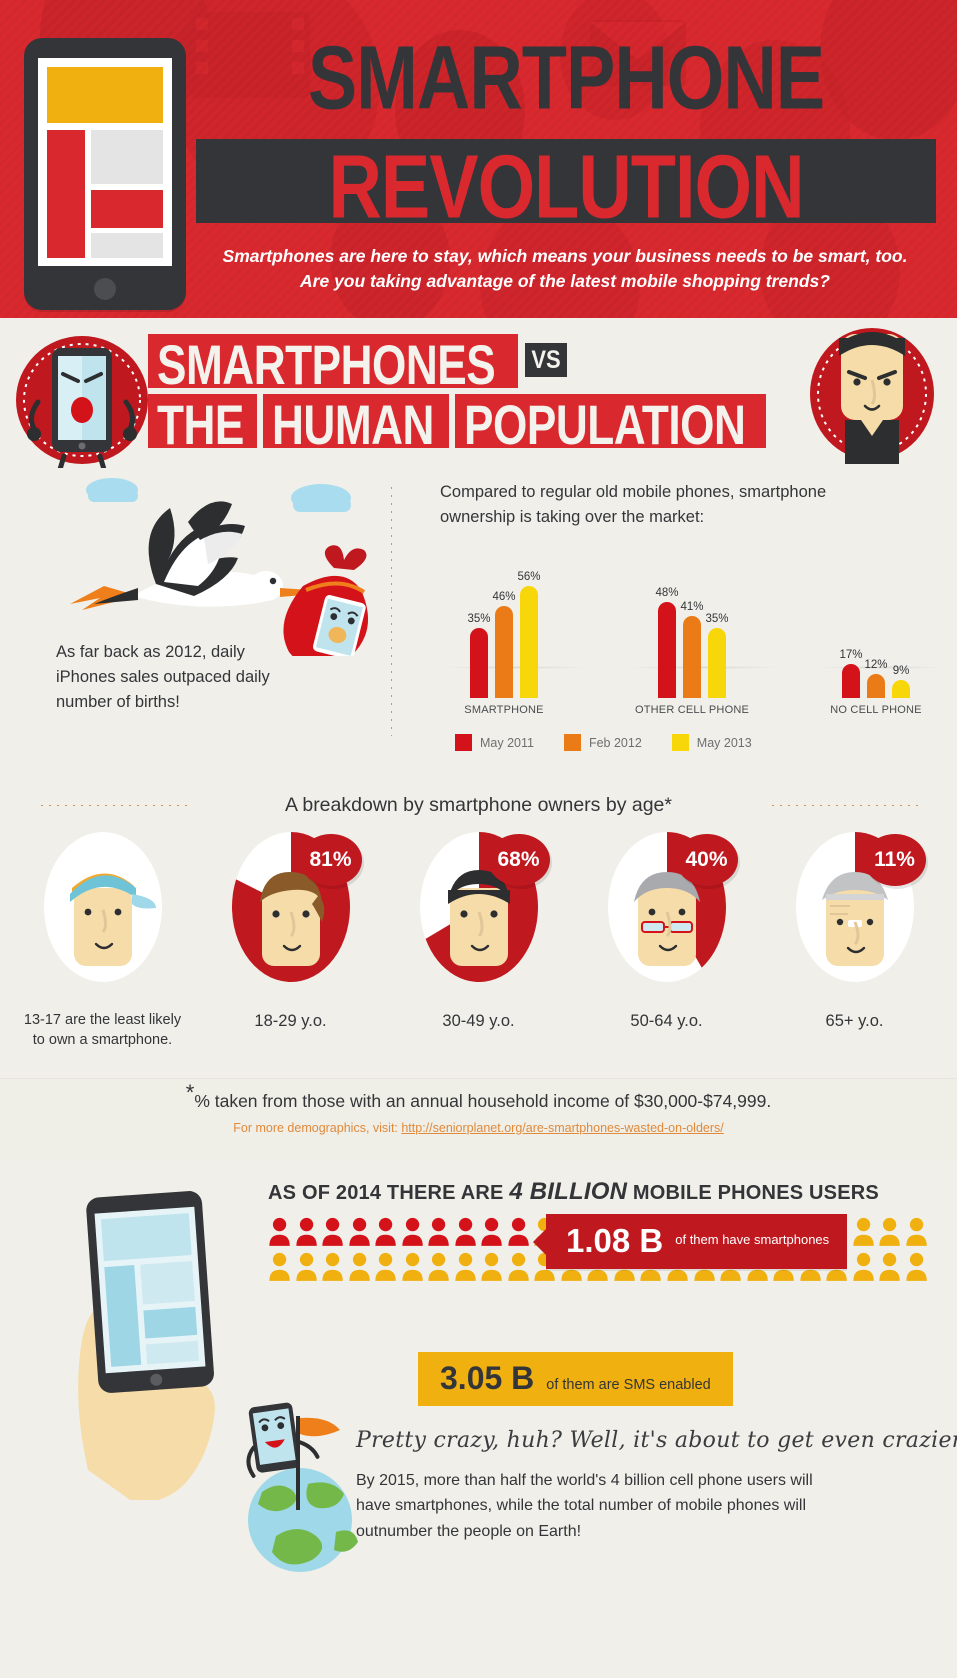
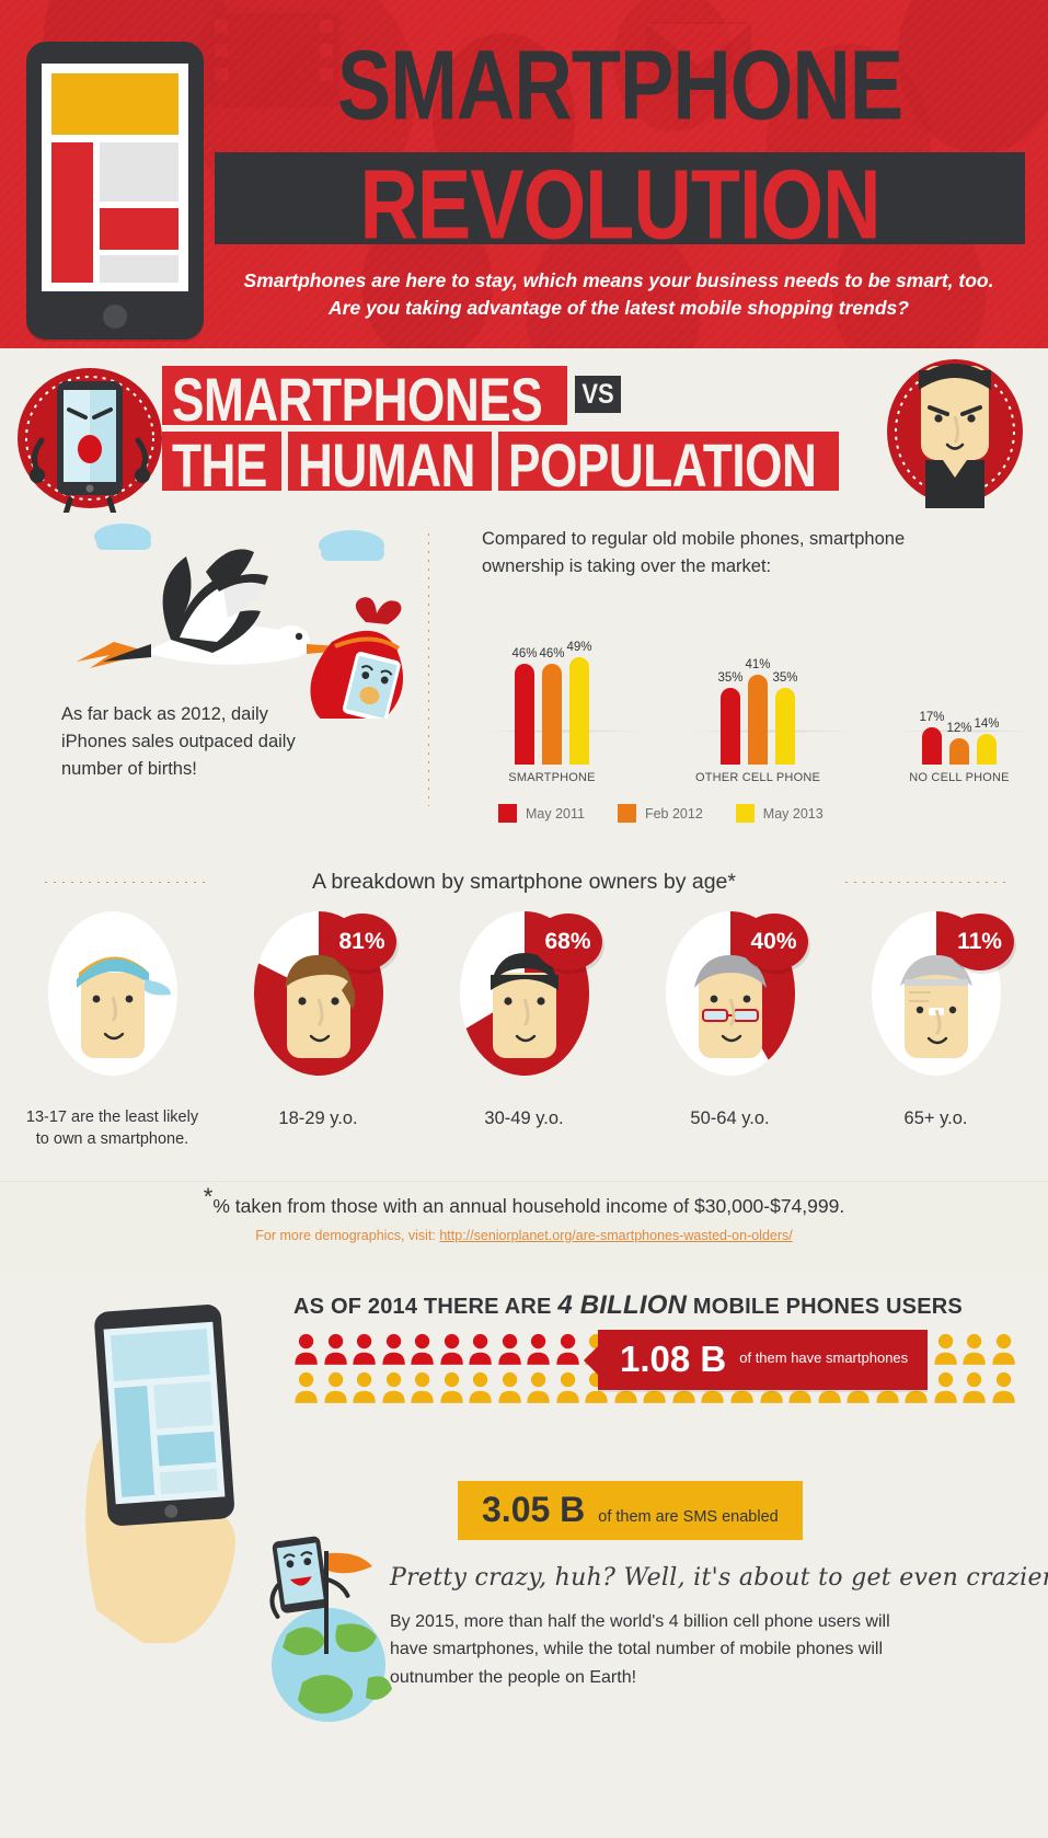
May 2011/SMARTPHONE: 35% -> 46%
May 2013/SMARTPHONE: 56% -> 49%
May 2011/OTHER CELL PHONE: 48% -> 35%
May 2013/NO CELL PHONE: 9% -> 14%
